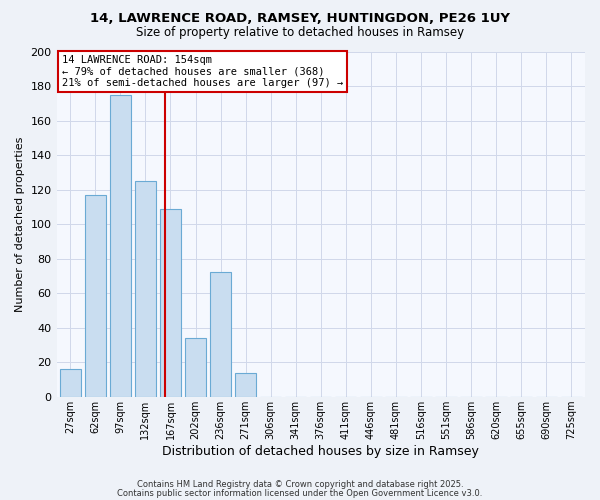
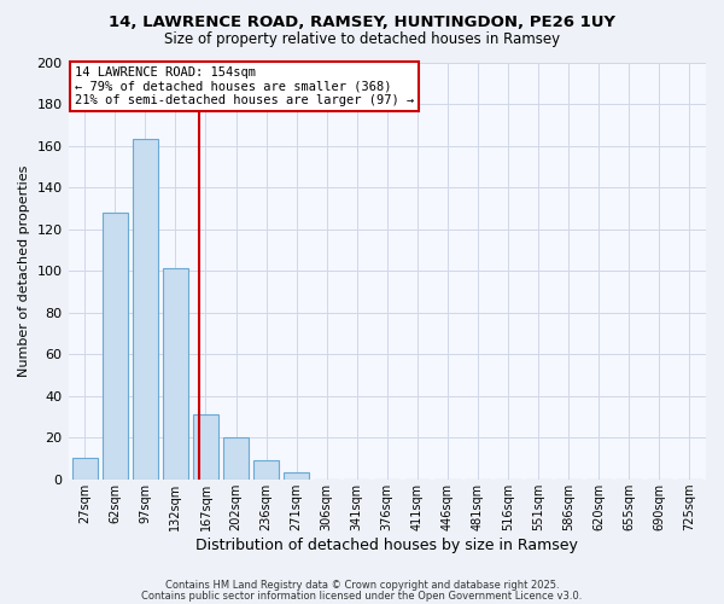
27sqm: 16 -> 10
62sqm: 117 -> 128
97sqm: 175 -> 163
132sqm: 125 -> 101
167sqm: 109 -> 31
202sqm: 34 -> 20
236sqm: 72 -> 9
271sqm: 14 -> 3
